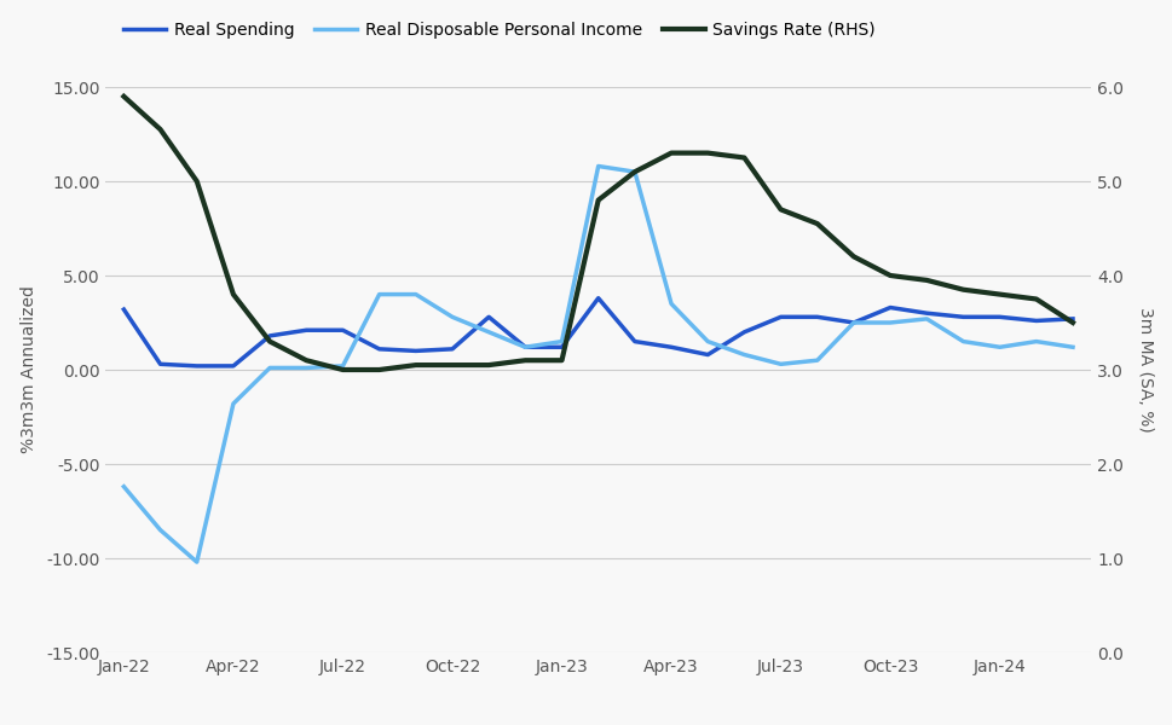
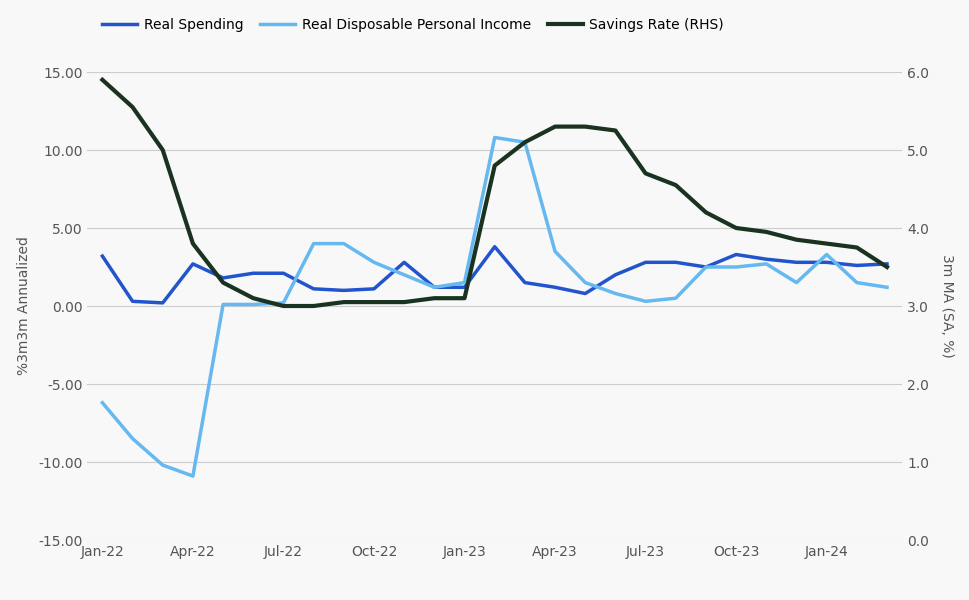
Real Spending/Apr-22: 0.2 -> 2.7
Real Disposable Personal Income/Apr-22: -1.8 -> -10.9
Real Disposable Personal Income/Jan-24: 1.2 -> 3.3
